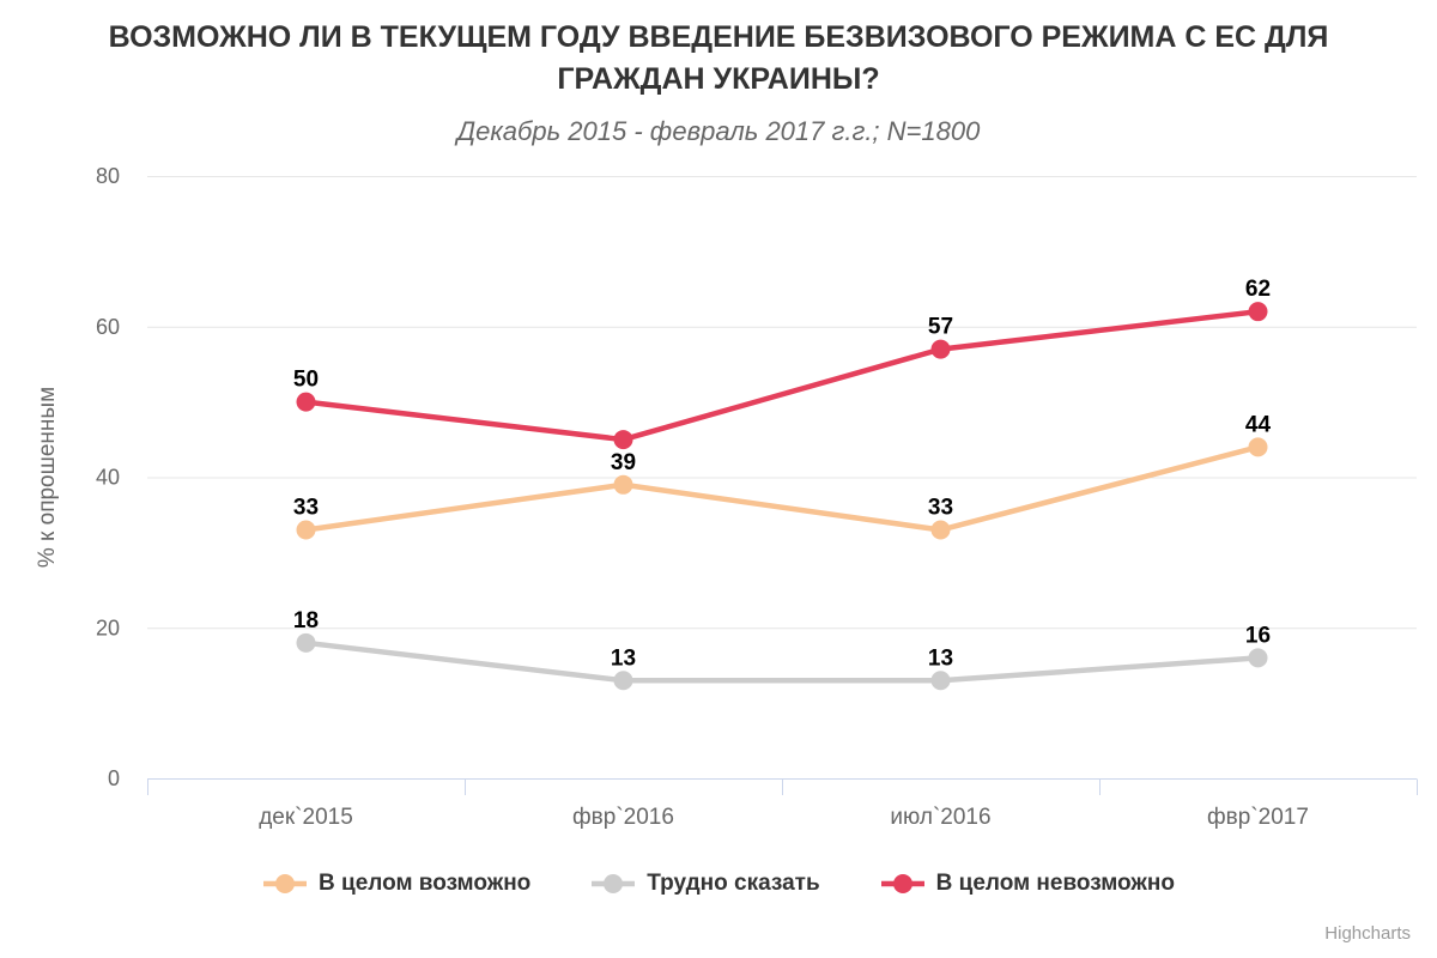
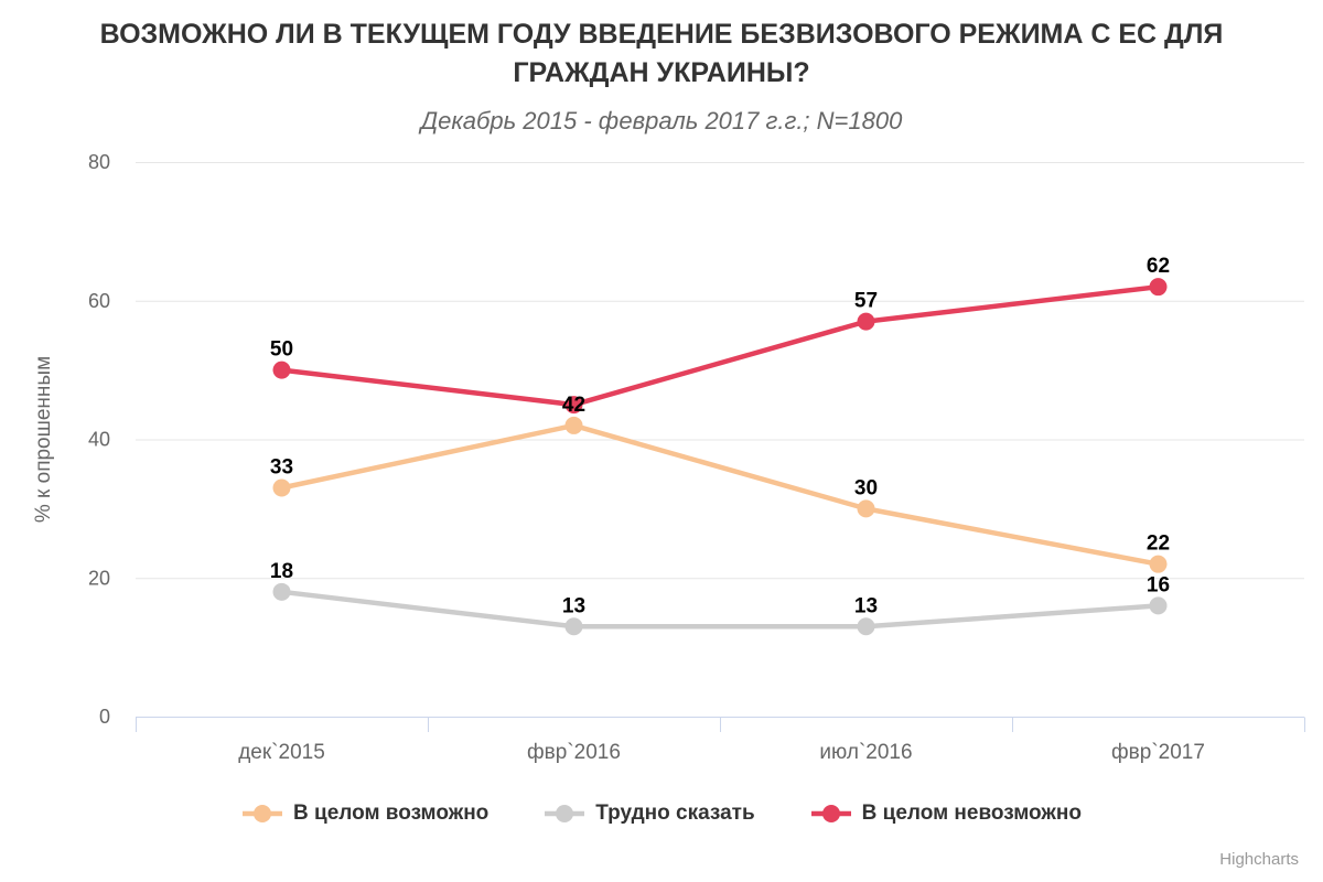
В целом возможно/фвр`2016: 39 -> 42
В целом возможно/июл`2016: 33 -> 30
В целом возможно/фвр`2017: 44 -> 22
